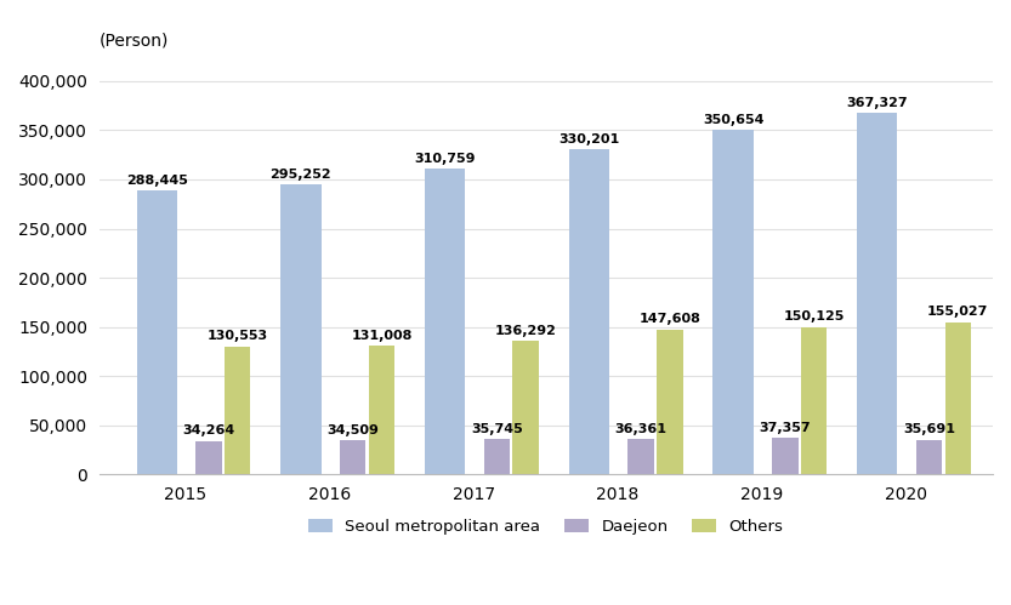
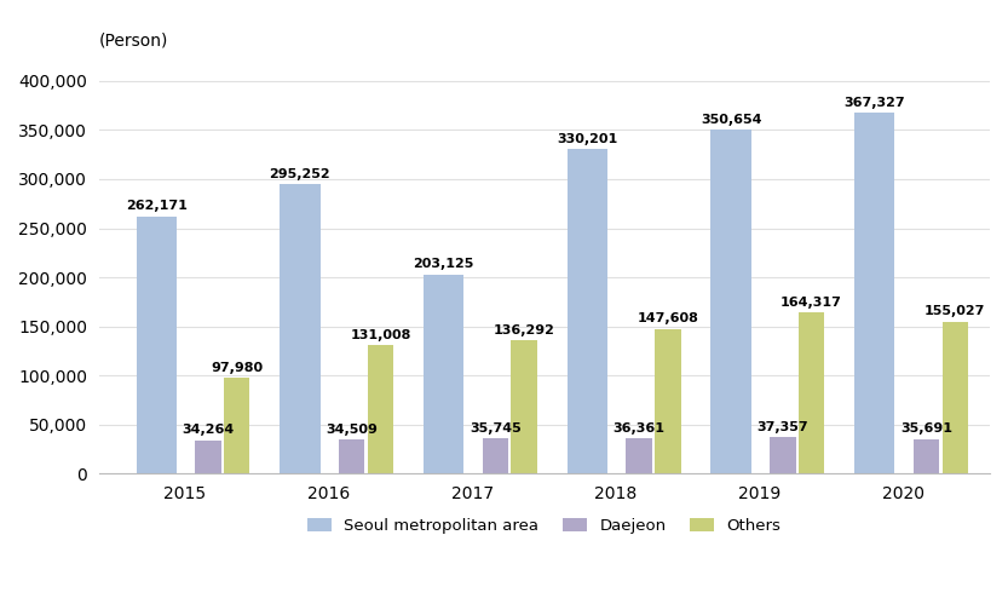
Seoul metropolitan area/2015: 288,445 -> 262,171
Others/2015: 130,553 -> 97,980
Seoul metropolitan area/2017: 310,759 -> 203,125
Others/2019: 150,125 -> 164,317
